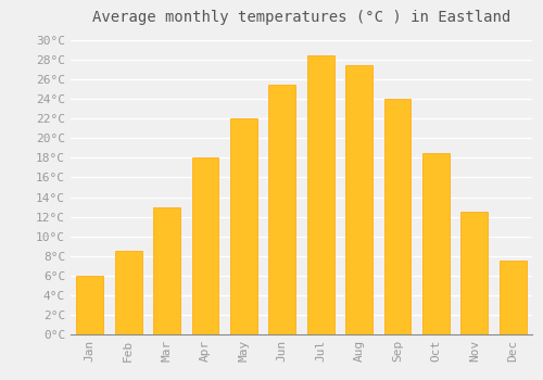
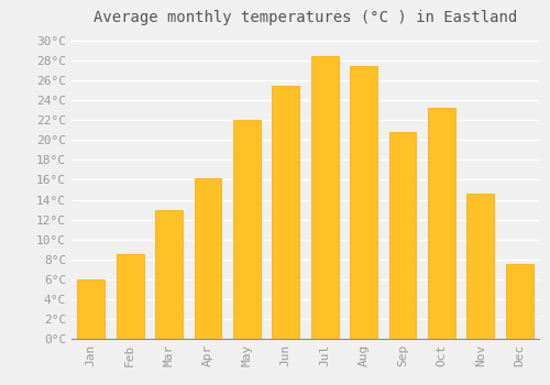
Apr: 18.0°C -> 16.2°C
Sep: 24.0°C -> 20.8°C
Oct: 18.5°C -> 23.2°C
Nov: 12.5°C -> 14.6°C
